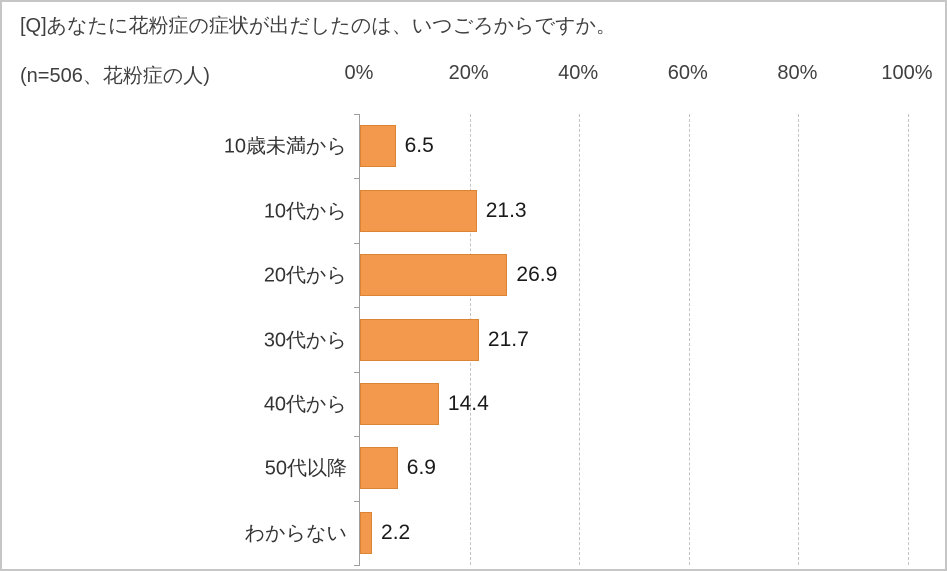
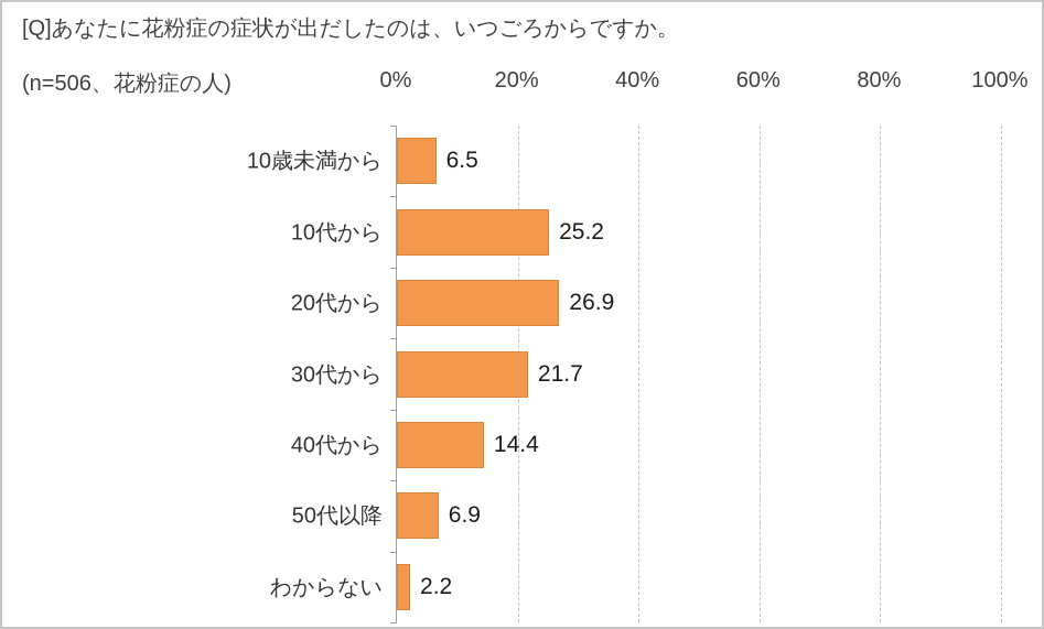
10代から: 21.3 -> 25.2
